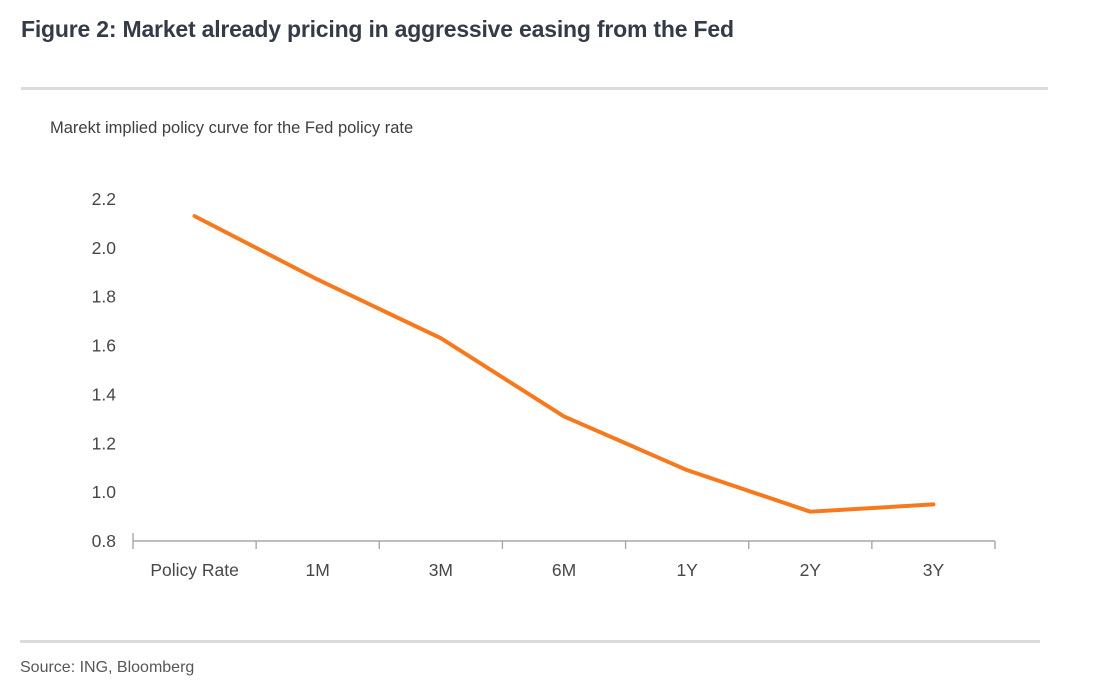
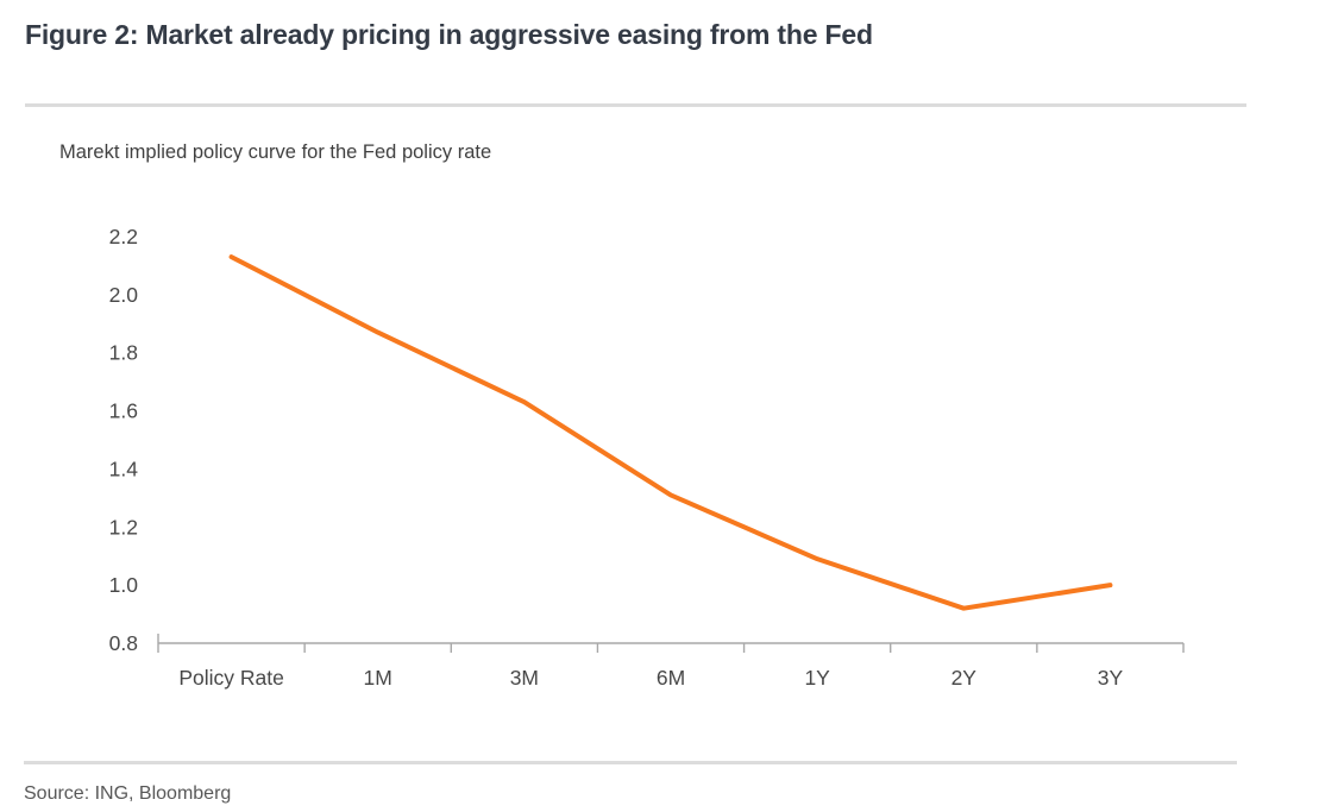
3Y: 0.95 -> 1.00
